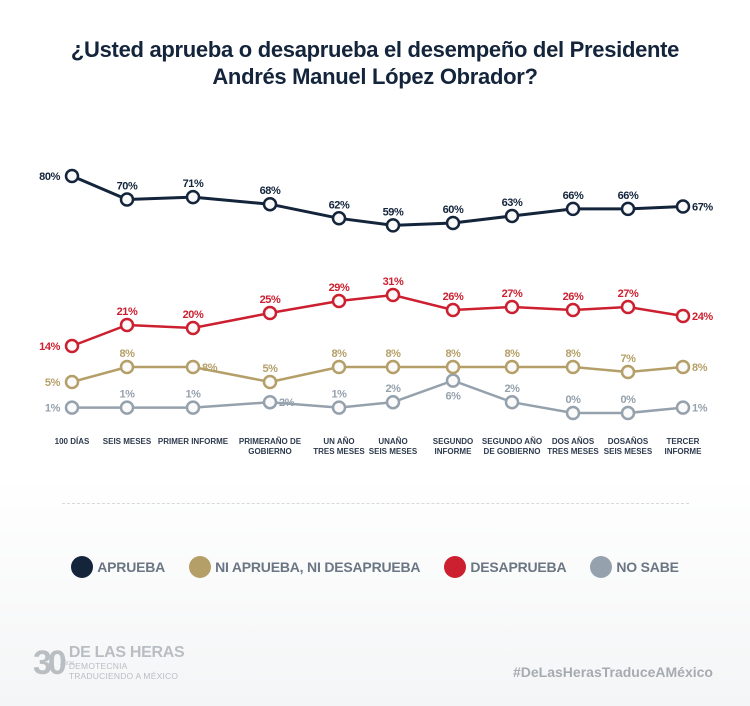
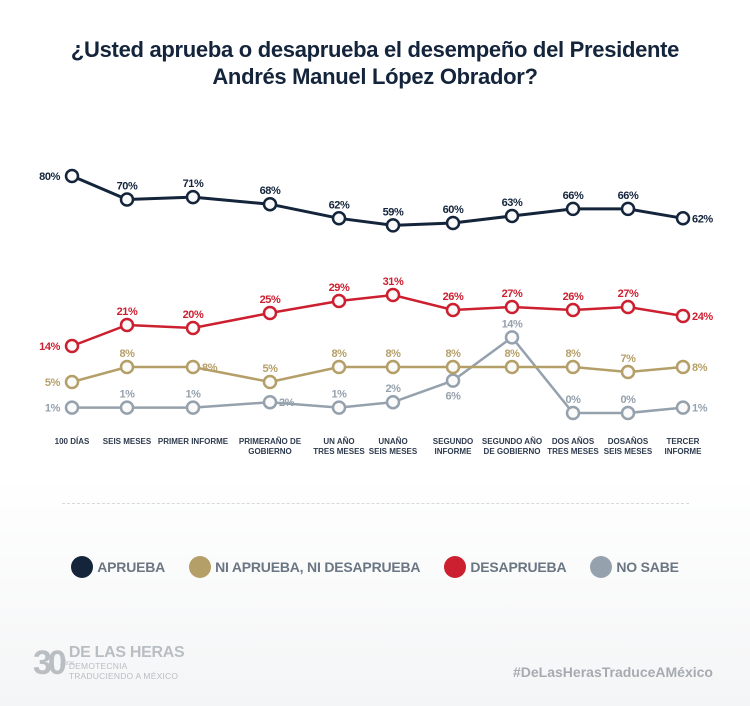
NO SABE/SEGUNDO AÑO DE GOBIERNO: 2% -> 14%
APRUEBA/TERCER INFORME: 67% -> 62%
